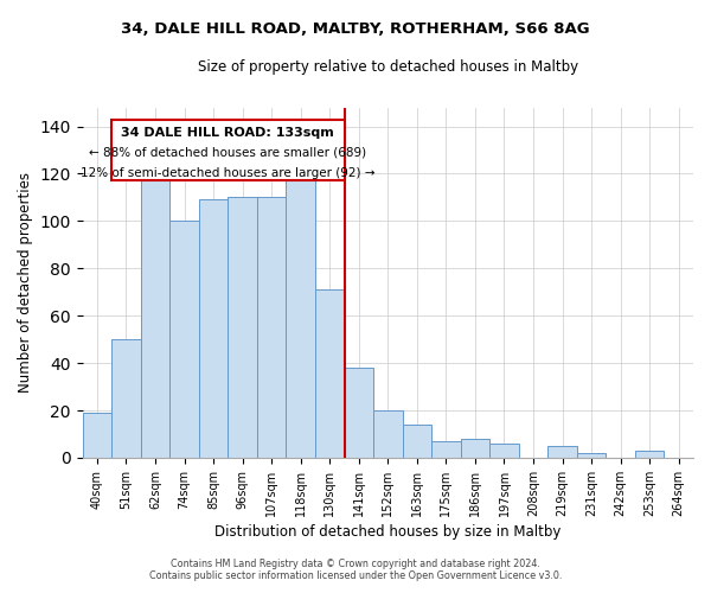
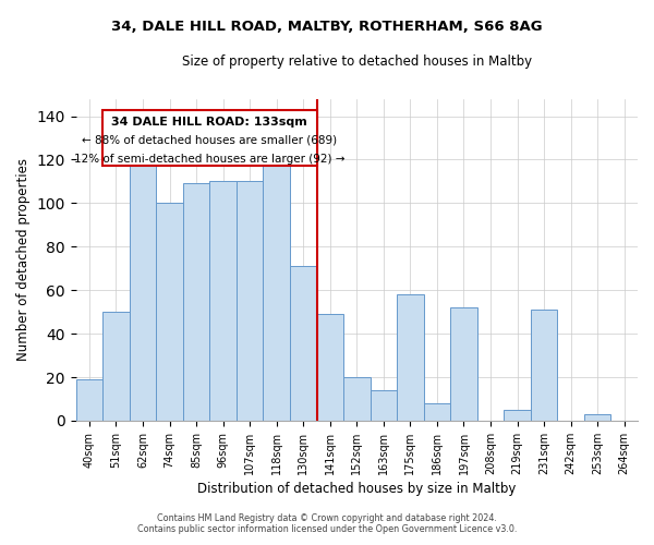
141sqm: 38 -> 49
175sqm: 7 -> 58
197sqm: 6 -> 52
231sqm: 2 -> 51
